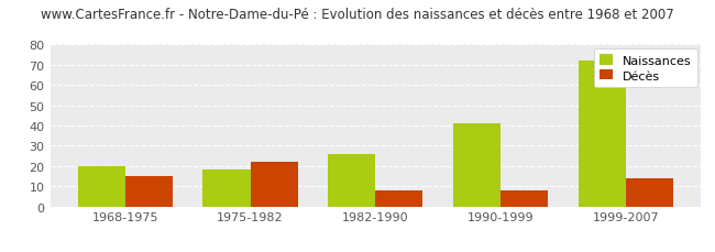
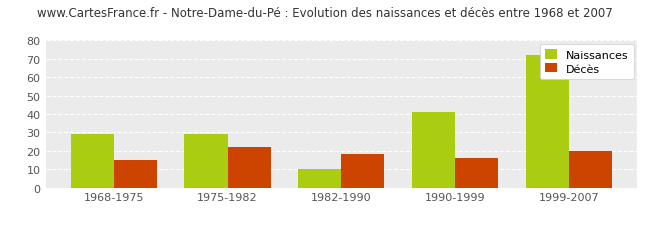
Naissances/1968-1975: 20 -> 29
Naissances/1975-1982: 18 -> 29
Naissances/1982-1990: 26 -> 10
Décès/1982-1990: 8 -> 18
Décès/1990-1999: 8 -> 16
Décès/1999-2007: 14 -> 20
